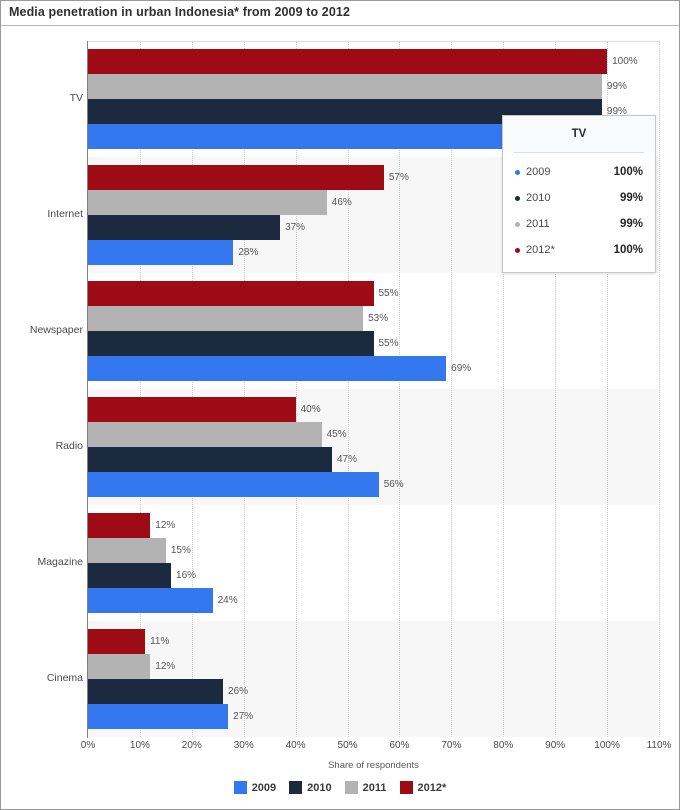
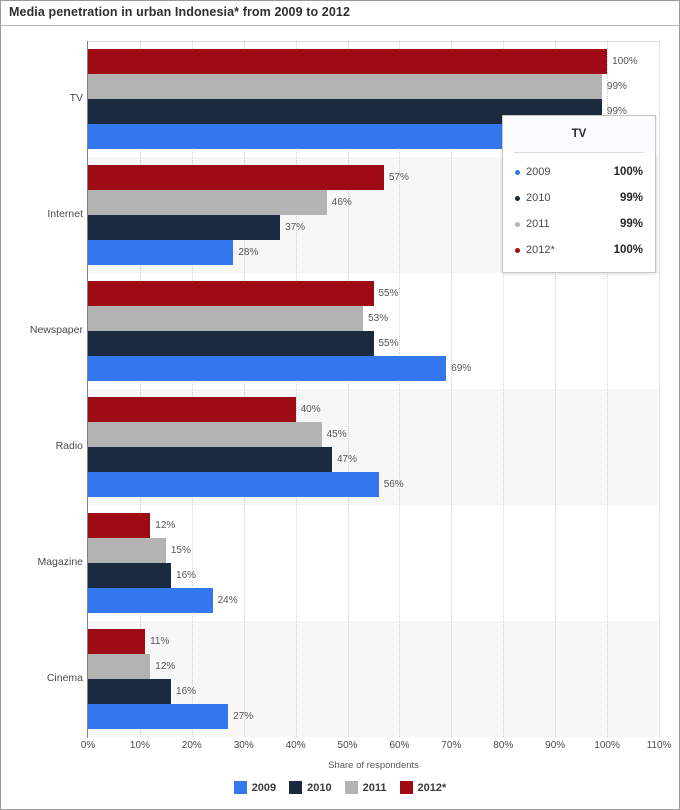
2010/Cinema: 26% -> 16%
